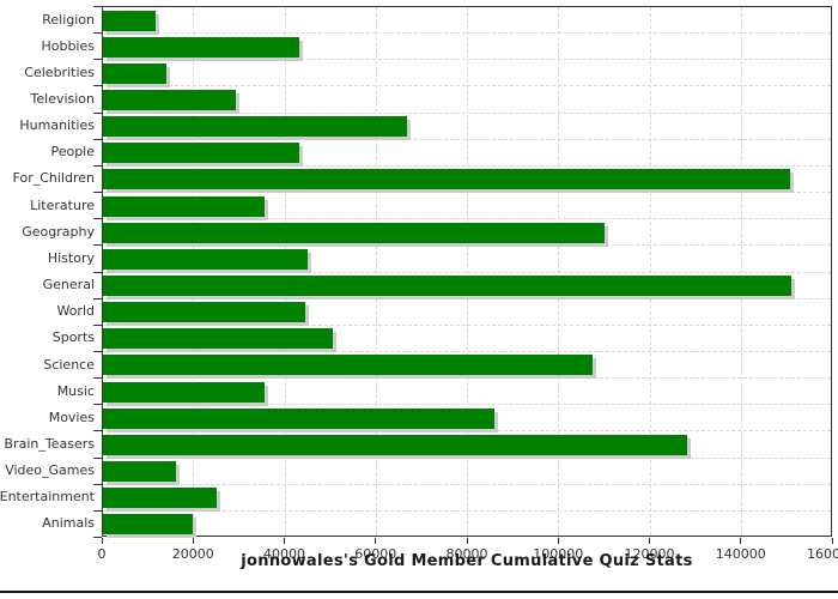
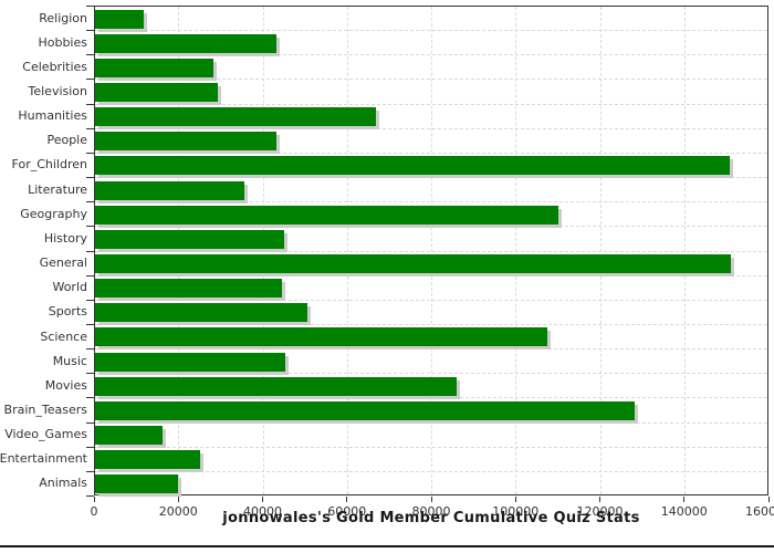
Celebrities: 14000 -> 28000
Music: 36000 -> 45000
